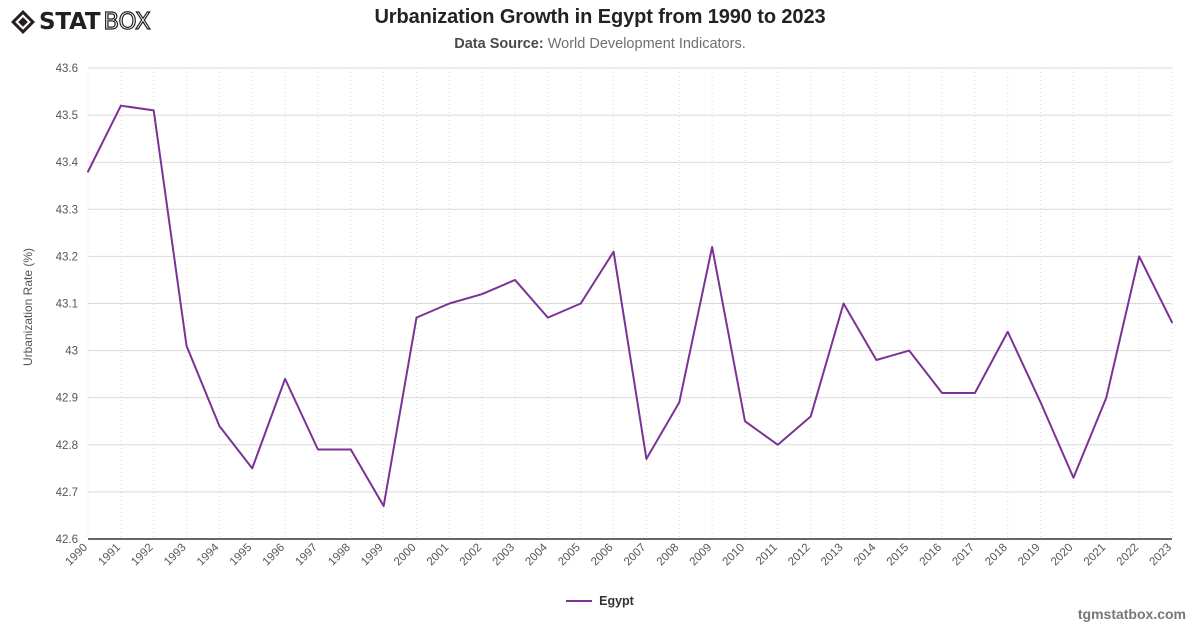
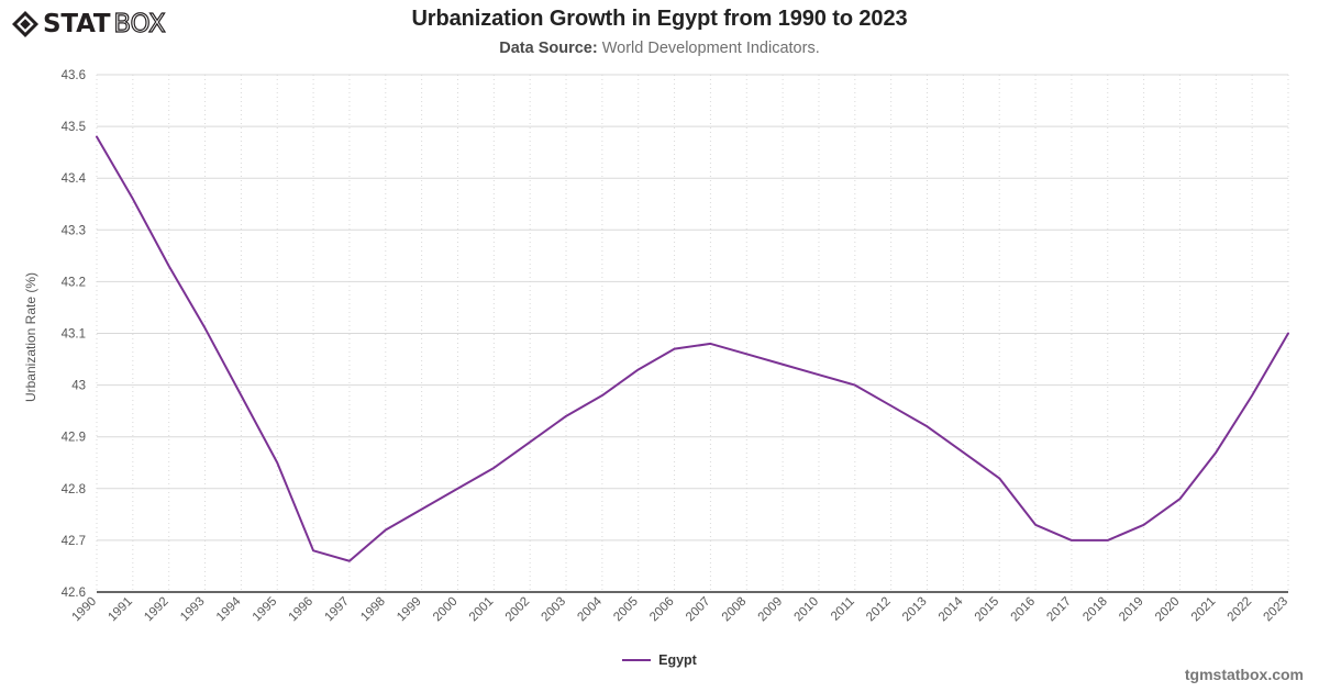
1990: 43.38 -> 43.48
1991: 43.52 -> 43.36
1992: 43.51 -> 43.23
1993: 43.01 -> 43.11
1994: 42.84 -> 42.98
1995: 42.75 -> 42.85
1996: 42.94 -> 42.68
1997: 42.79 -> 42.66
1998: 42.79 -> 42.72
1999: 42.67 -> 42.76
2000: 43.07 -> 42.80
2001: 43.10 -> 42.84
2002: 43.12 -> 42.89
2003: 43.15 -> 42.94
2004: 43.07 -> 42.98
2005: 43.10 -> 43.03
2006: 43.21 -> 43.07
2007: 42.77 -> 43.08
2008: 42.89 -> 43.06
2009: 43.22 -> 43.04
2010: 42.85 -> 43.02
2011: 42.80 -> 43.00
2012: 42.86 -> 42.96
2013: 43.10 -> 42.92
2014: 42.98 -> 42.87
2015: 43.00 -> 42.82
2016: 42.91 -> 42.73
2017: 42.91 -> 42.70
2018: 43.04 -> 42.70
2019: 42.89 -> 42.73
2020: 42.73 -> 42.78
2021: 42.90 -> 42.87
2022: 43.20 -> 42.98
2023: 43.06 -> 43.10
